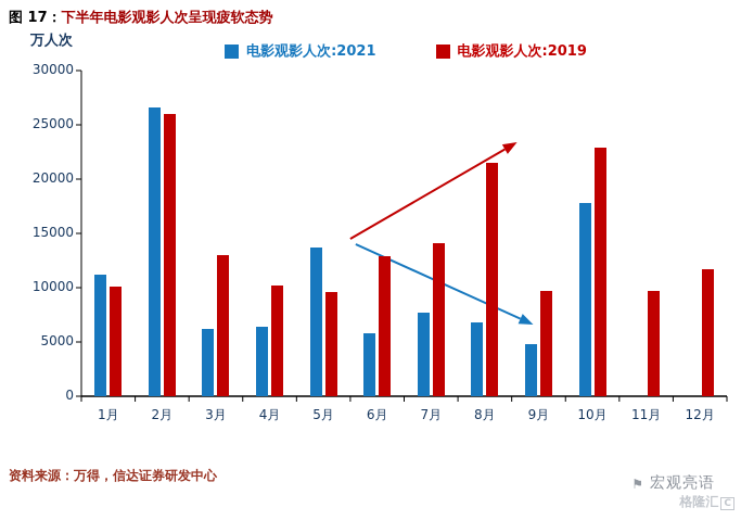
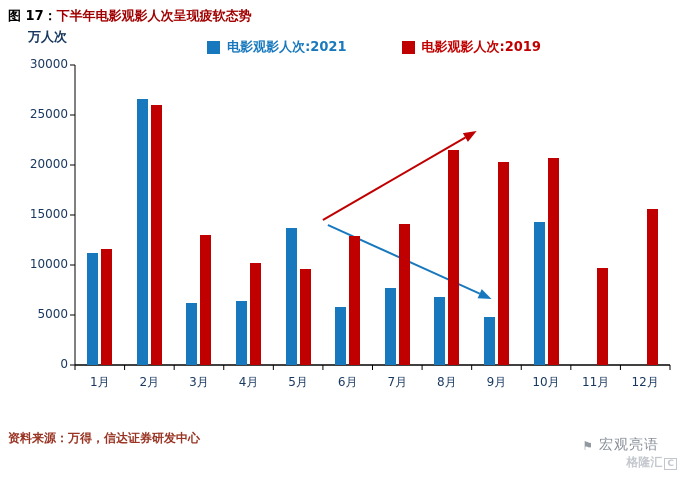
电影观影人次:2019/1月: 10100 -> 11600
电影观影人次:2019/9月: 9700 -> 20300
电影观影人次:2021/10月: 17800 -> 14300
电影观影人次:2019/10月: 22900 -> 20700
电影观影人次:2019/12月: 11700 -> 15600
